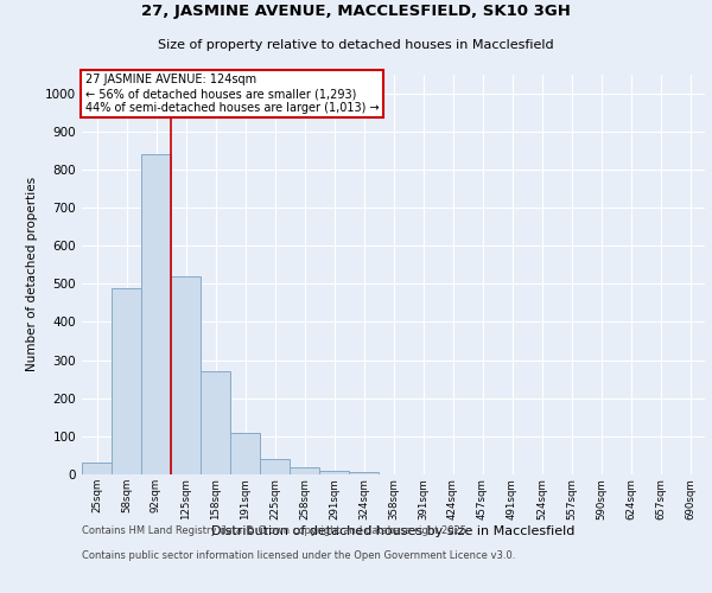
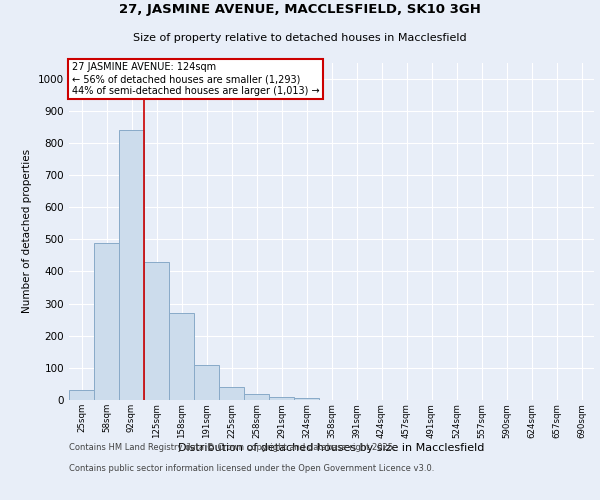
125sqm: 520 -> 430
